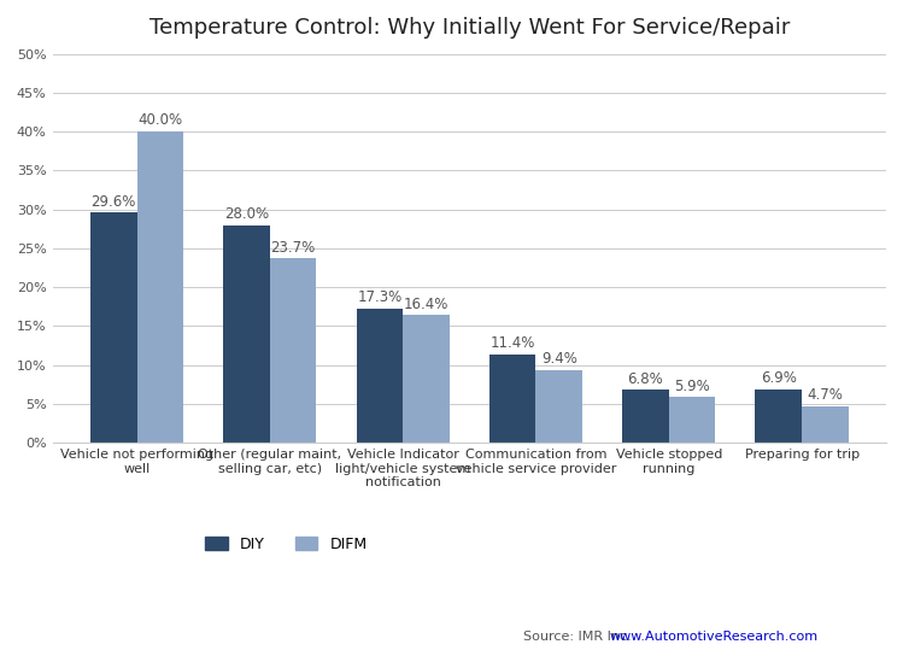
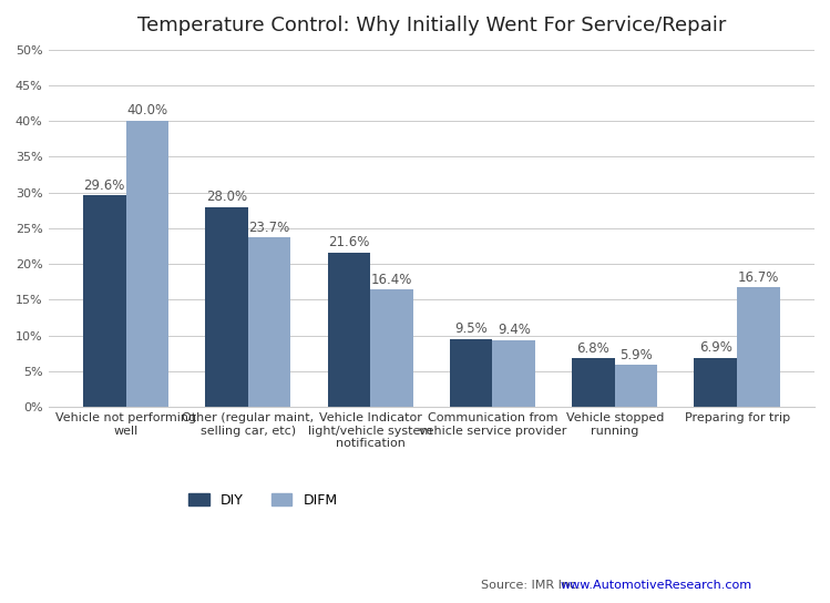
DIY/Vehicle Indicator light/vehicle system notification: 17.3% -> 21.6%
DIY/Communication from vehicle service provider: 11.4% -> 9.5%
DIFM/Preparing for trip: 4.7% -> 16.7%
